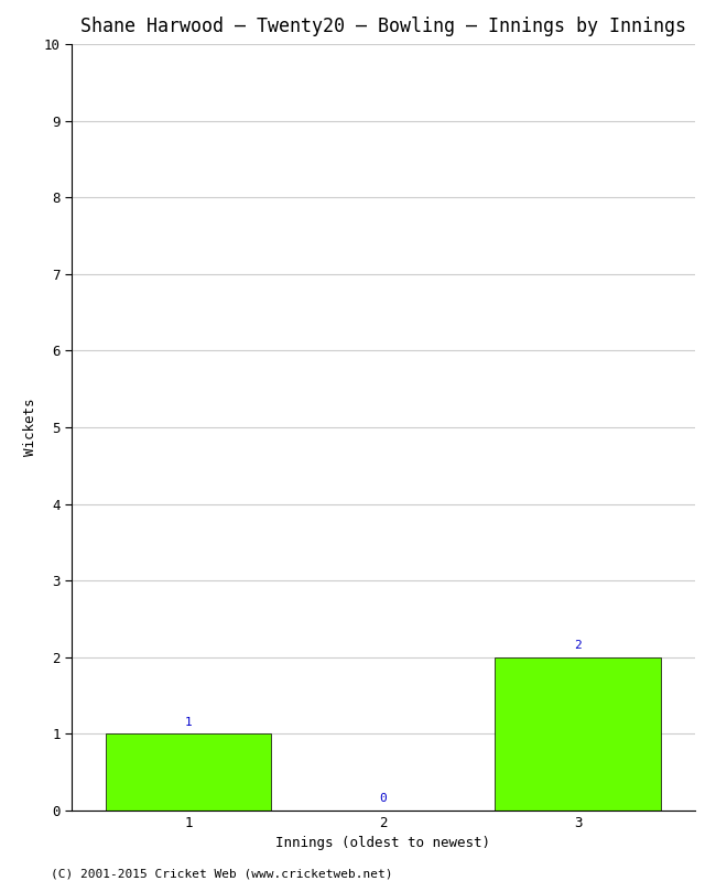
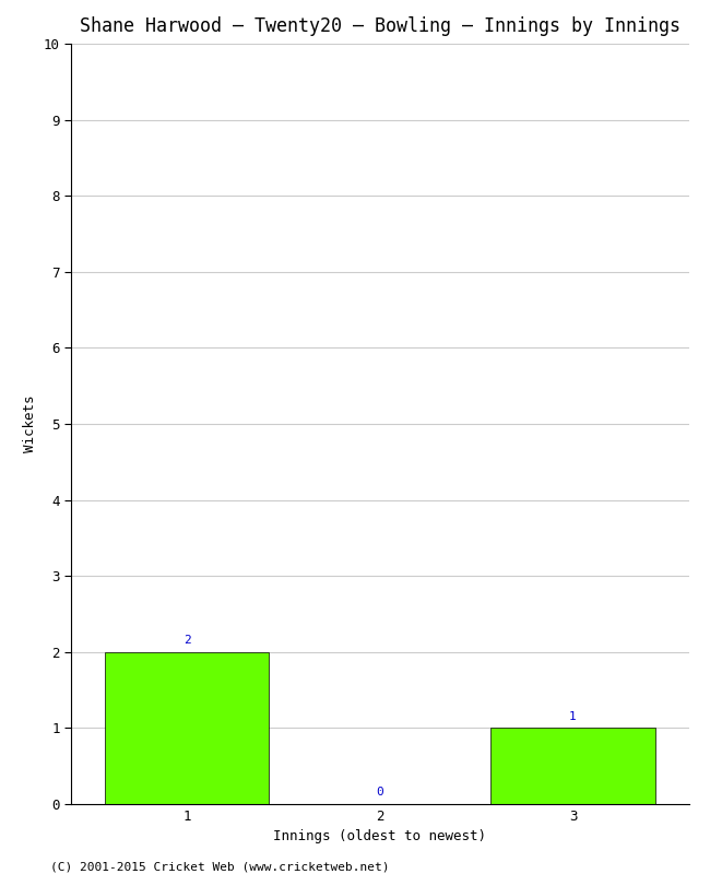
1: 1 -> 2
3: 2 -> 1
